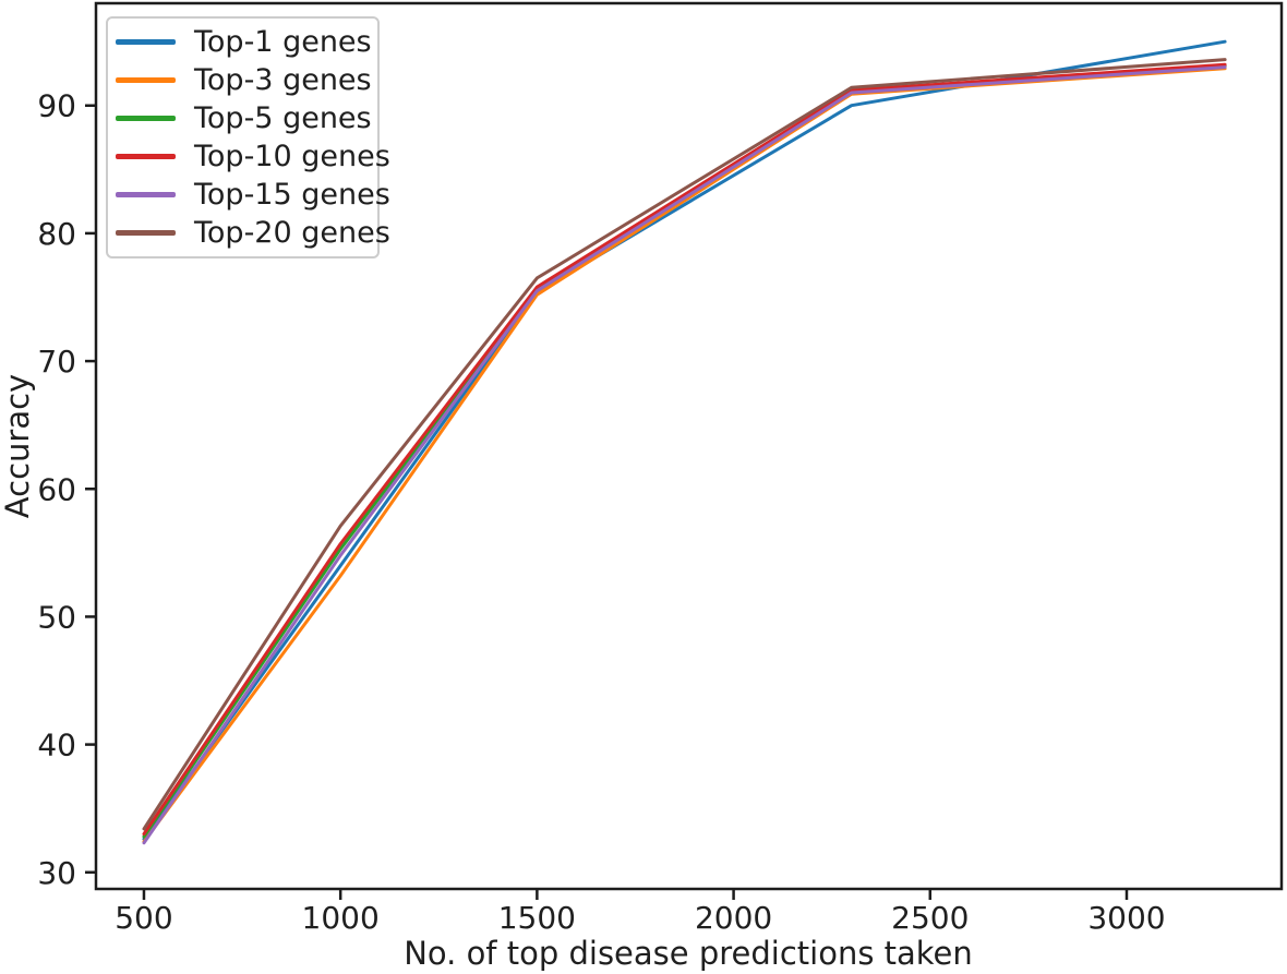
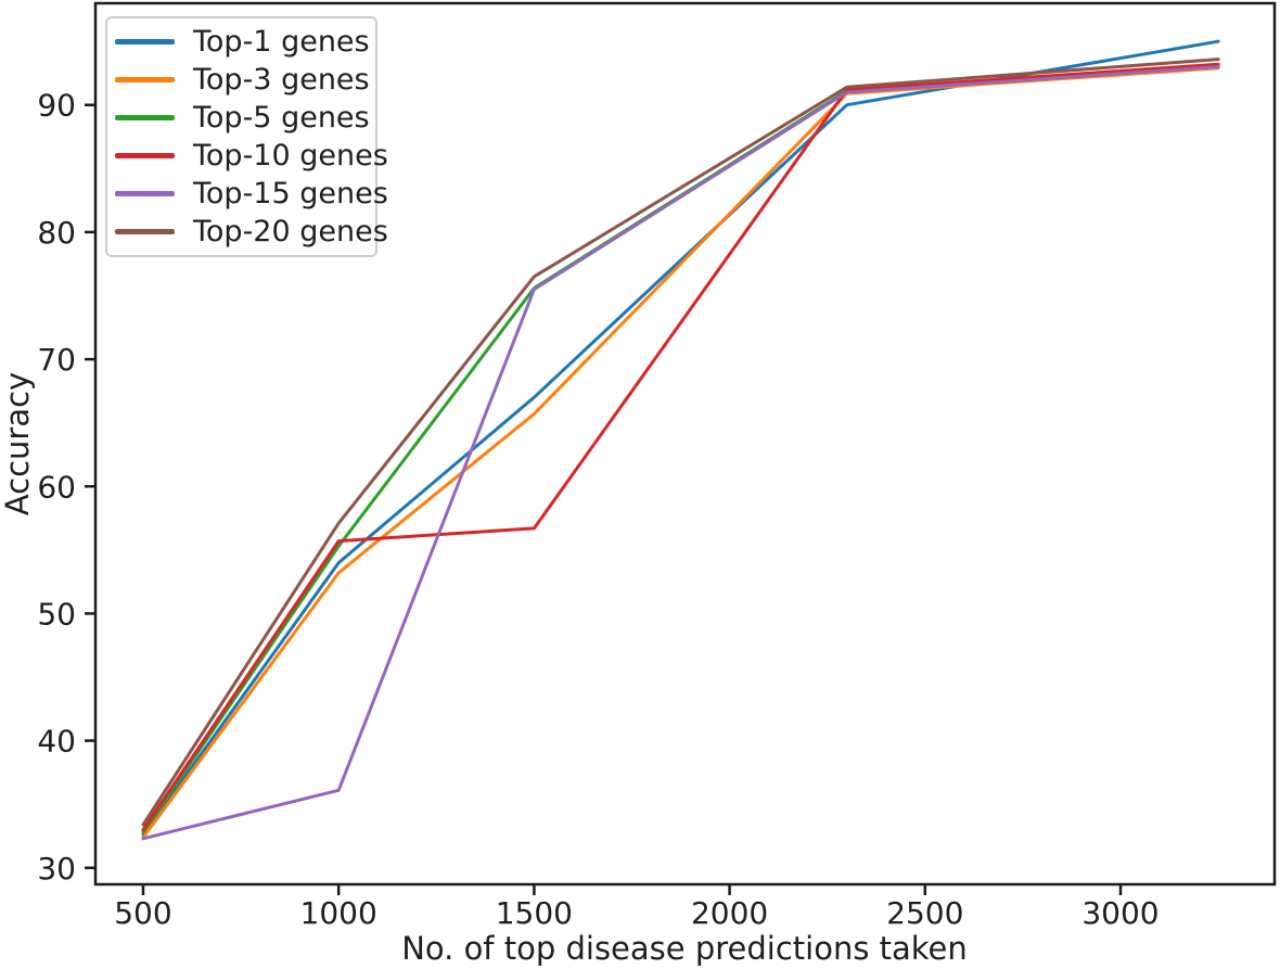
Top-15 genes/1000: 54.8 -> 36.1
Top-1 genes/1500: 75.4 -> 67.0
Top-3 genes/1500: 75.2 -> 65.7
Top-10 genes/1500: 75.8 -> 56.7
